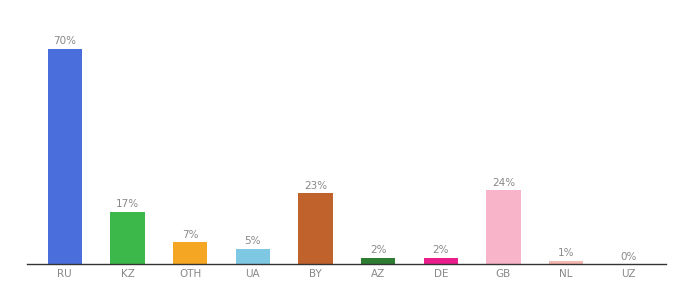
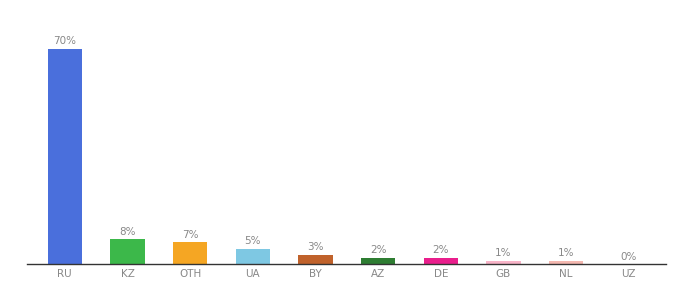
KZ: 17% -> 8%
BY: 23% -> 3%
GB: 24% -> 1%
